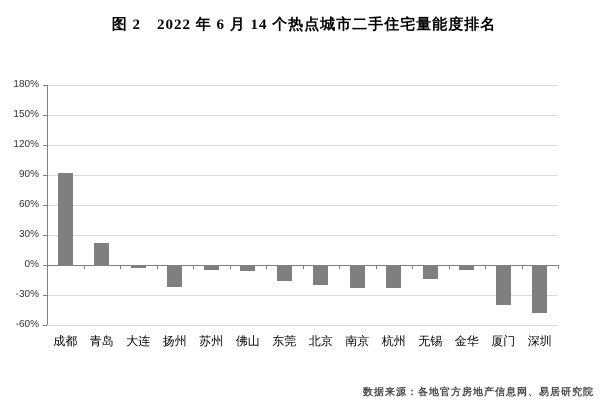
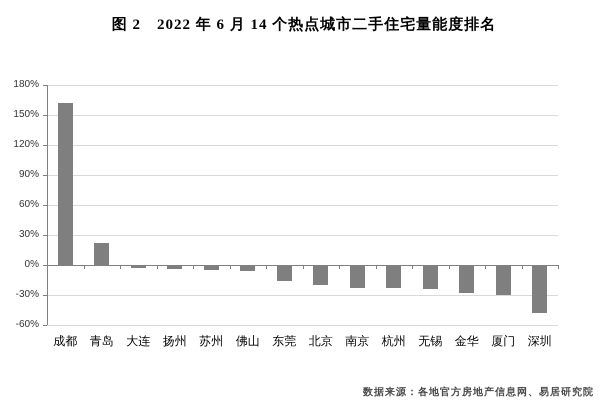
成都: 92% -> 162%
扬州: -21% -> -3%
无锡: -13% -> -23%
金华: -4% -> -27%
厦门: -39% -> -29%
